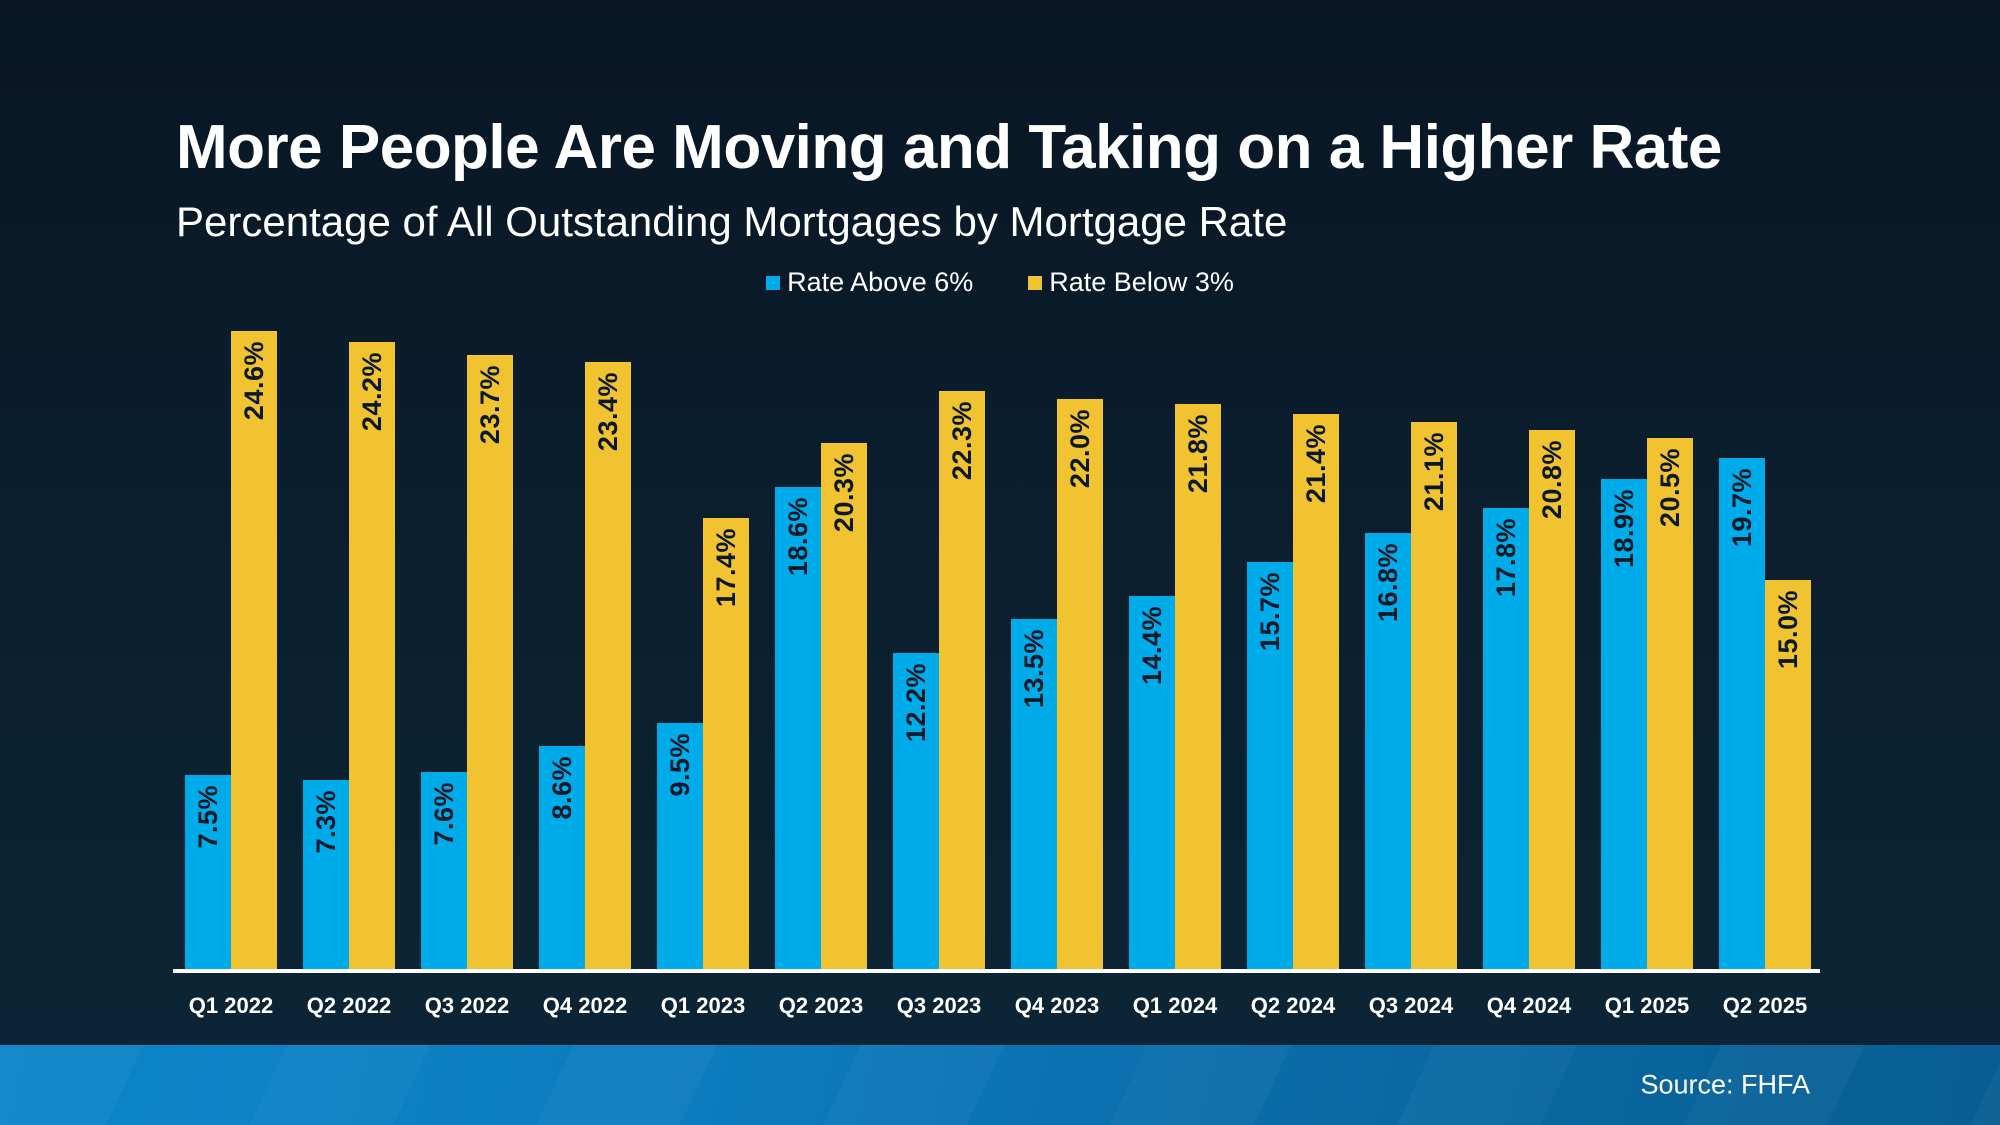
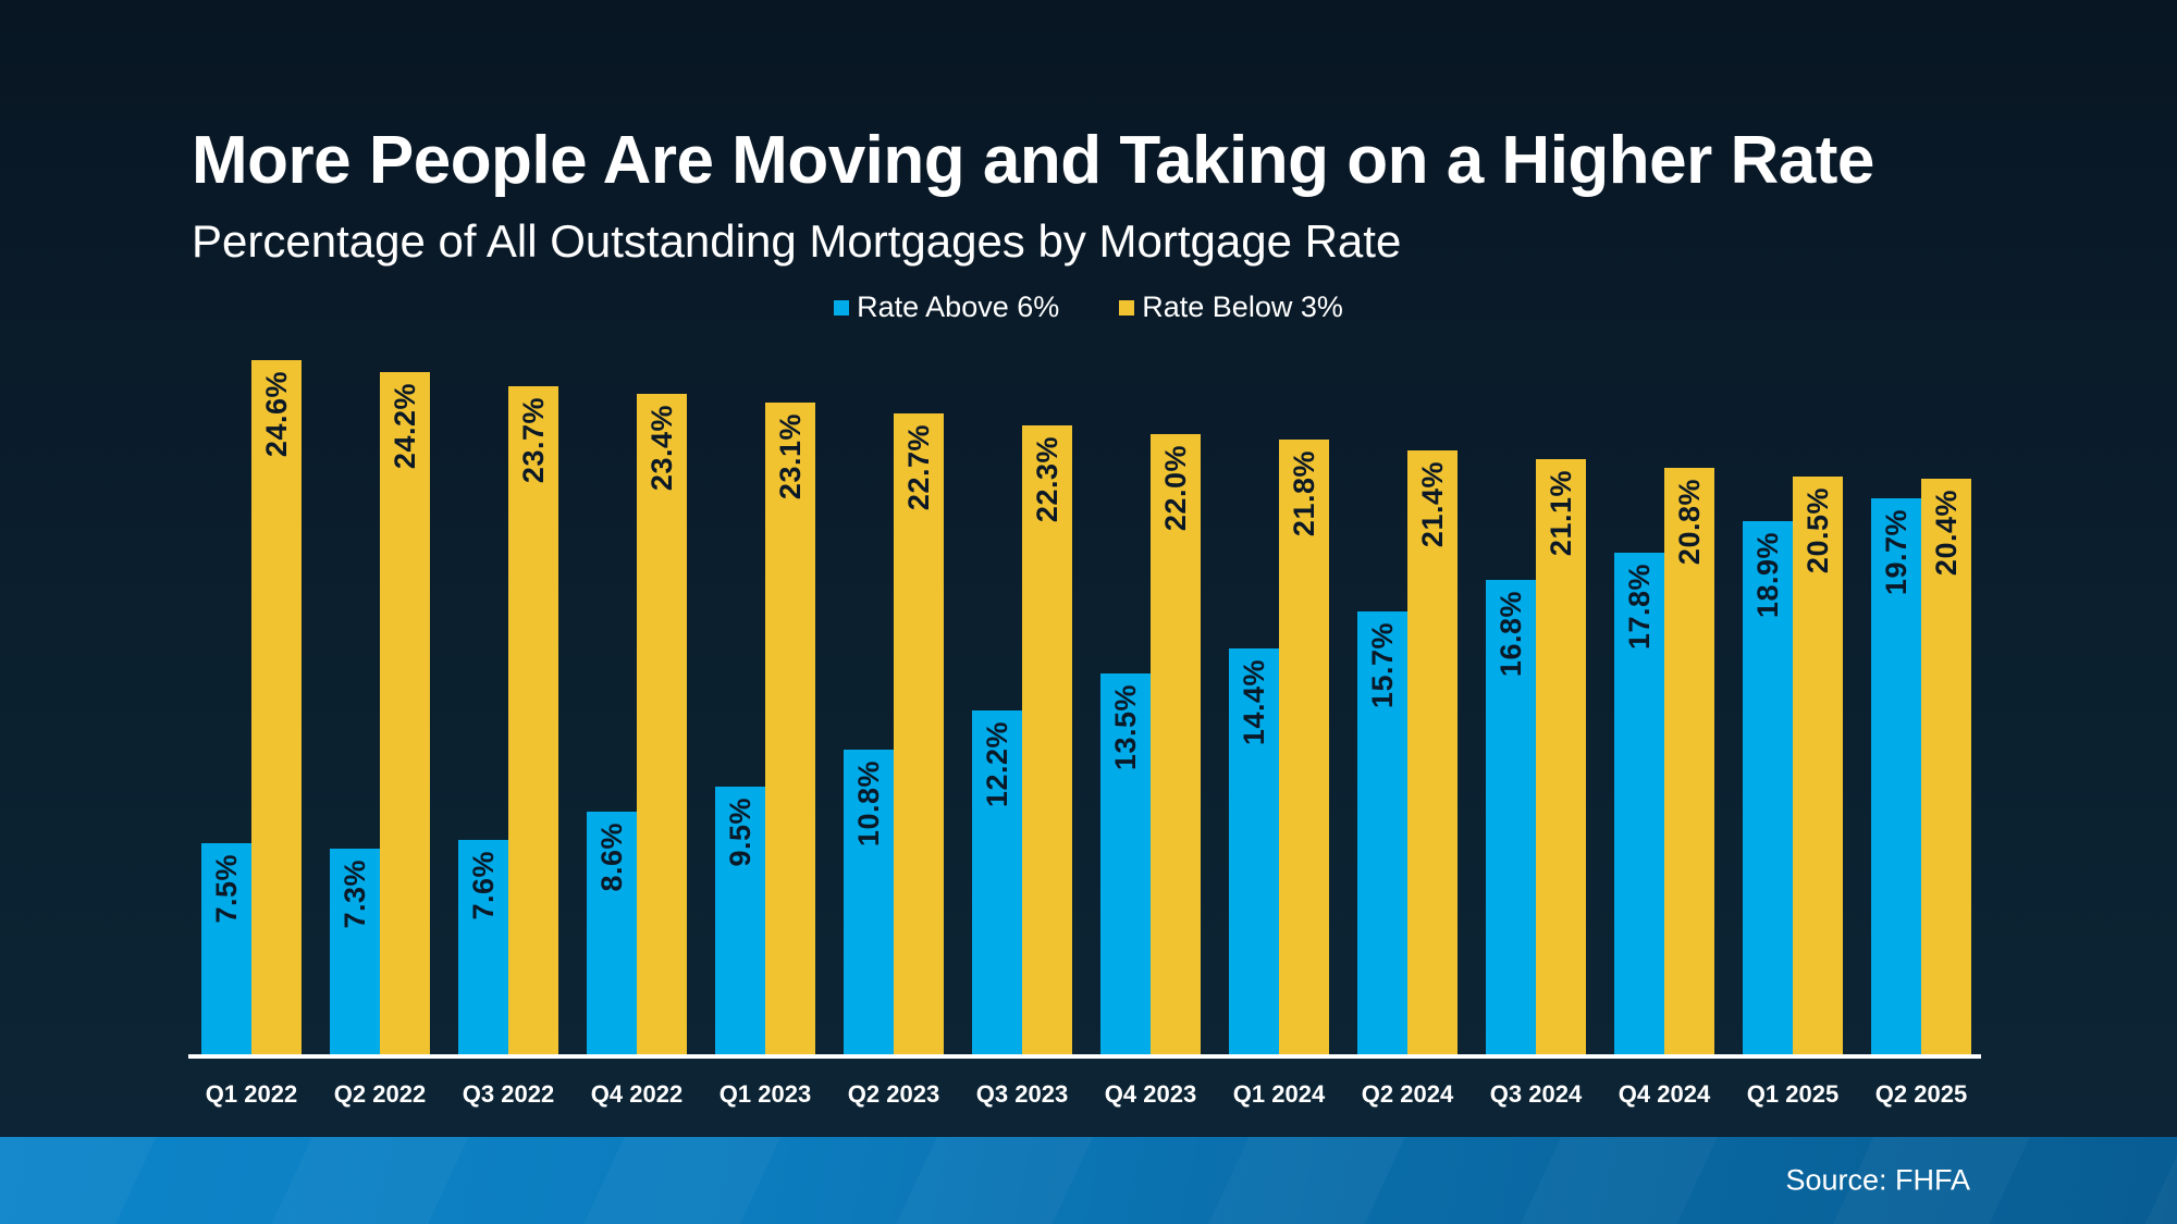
Rate Below 3%/Q1 2023: 17.4% -> 23.1%
Rate Above 6%/Q2 2023: 18.6% -> 10.8%
Rate Below 3%/Q2 2023: 20.3% -> 22.7%
Rate Below 3%/Q2 2025: 15.0% -> 20.4%
